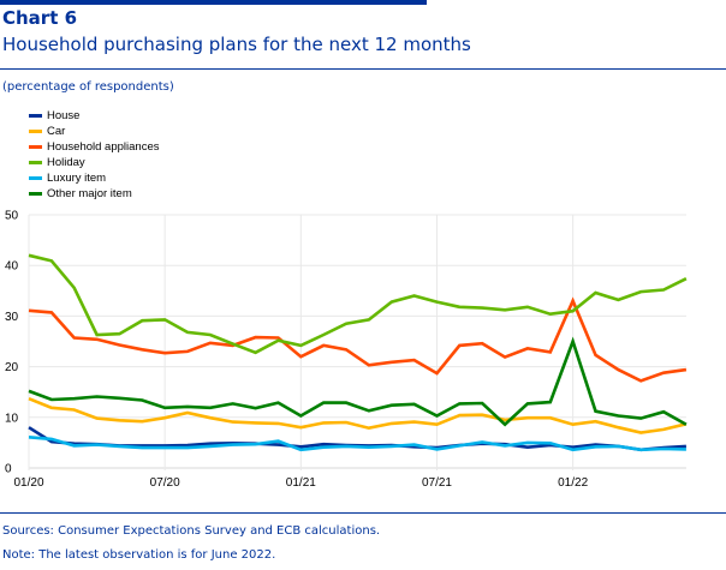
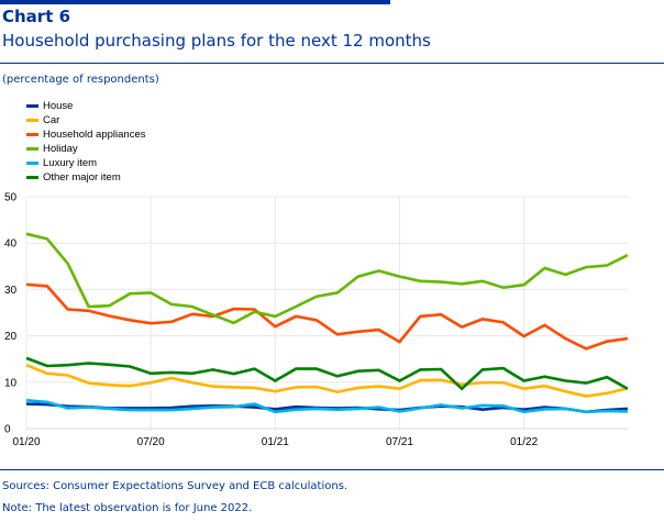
House/01/20: 8 -> 5
Household appliances/01/22: 33 -> 20
Other major item/01/22: 25 -> 10
